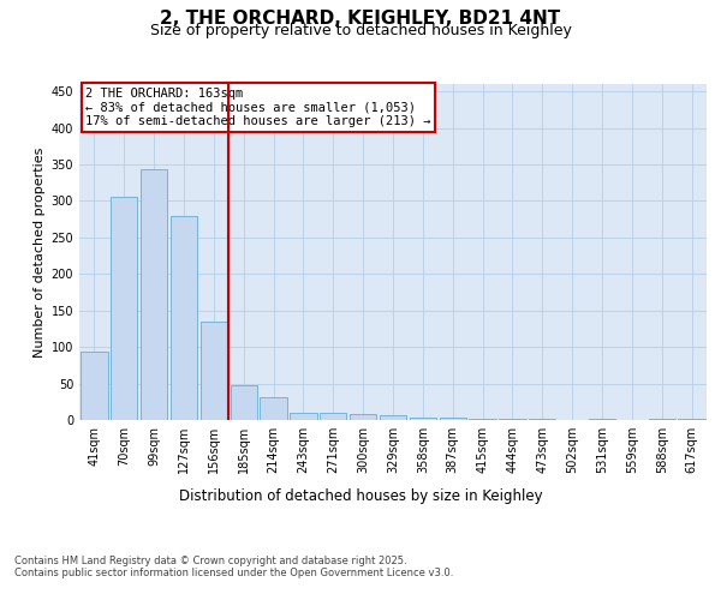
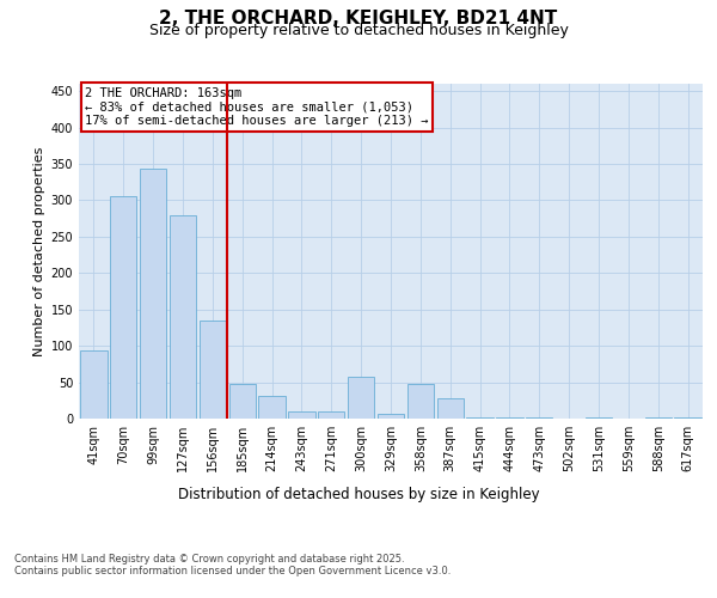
300sqm: 9 -> 58
358sqm: 4 -> 48
387sqm: 3 -> 28
